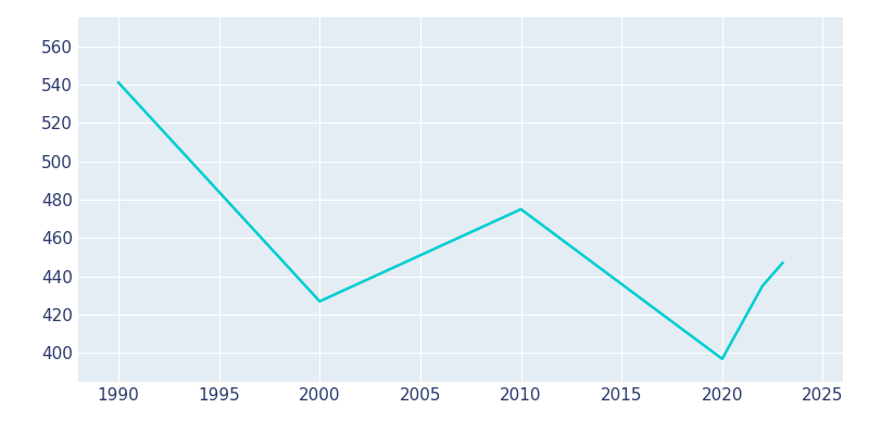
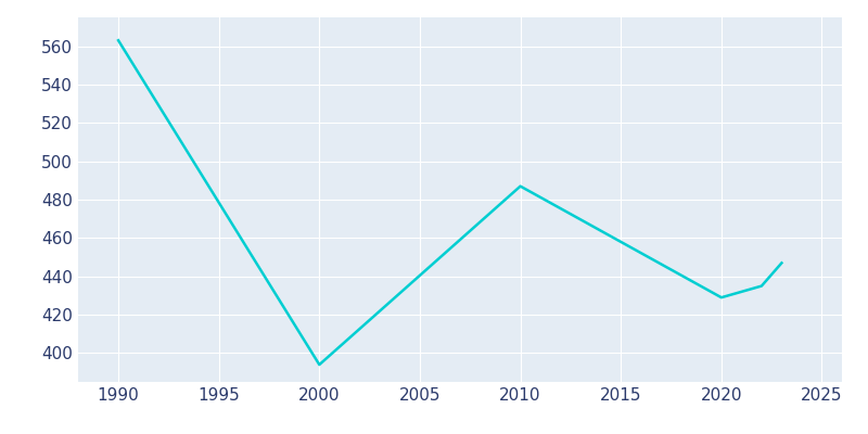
1990: 541 -> 563
2000: 427 -> 394
2010: 475 -> 487
2020: 397 -> 429
